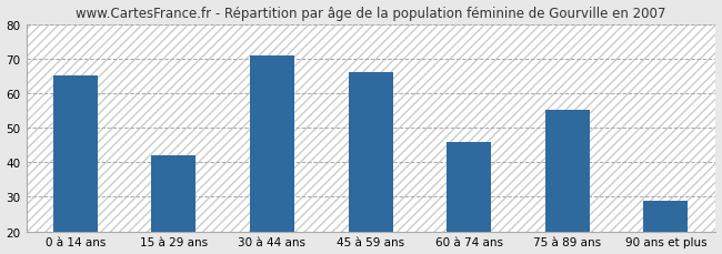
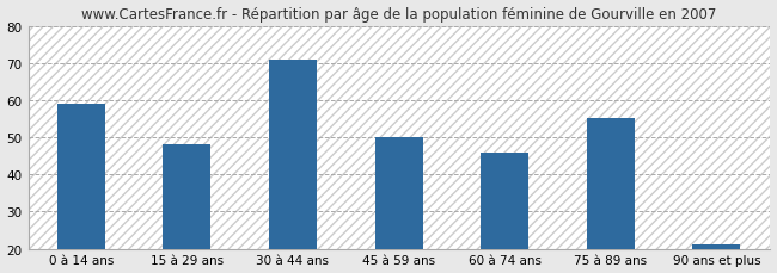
0 à 14 ans: 65 -> 59
15 à 29 ans: 42 -> 48
45 à 59 ans: 66 -> 50
90 ans et plus: 29 -> 21
